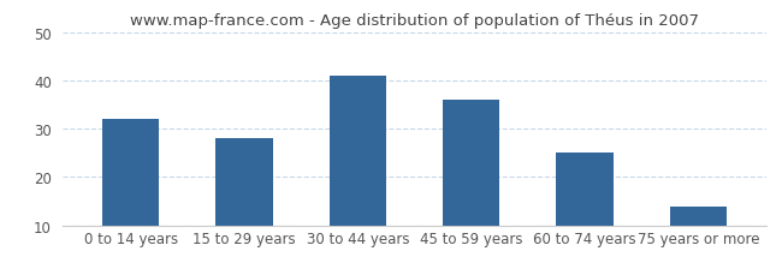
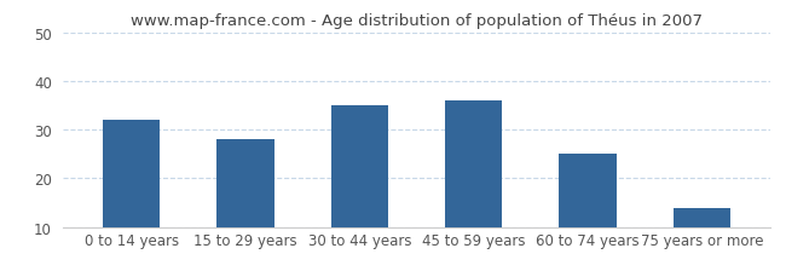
30 to 44 years: 41 -> 35
